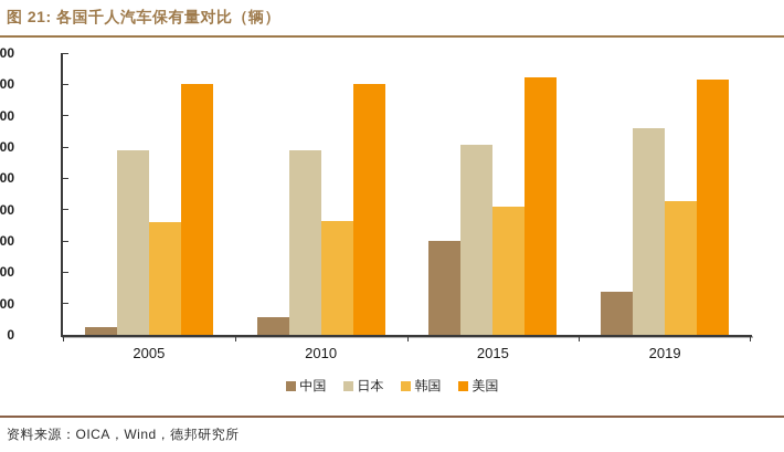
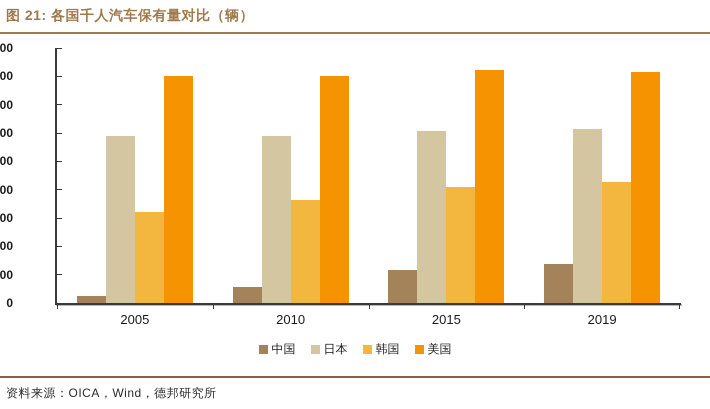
韩国/2005: 360 -> 320
中国/2015: 300 -> 120
日本/2019: 660 -> 620
